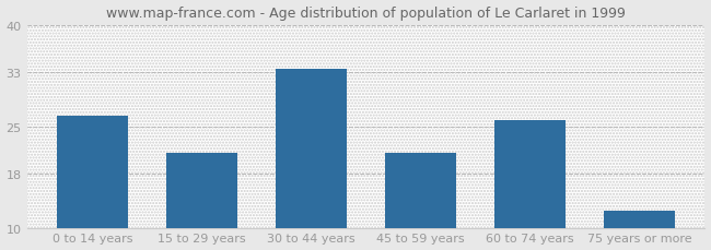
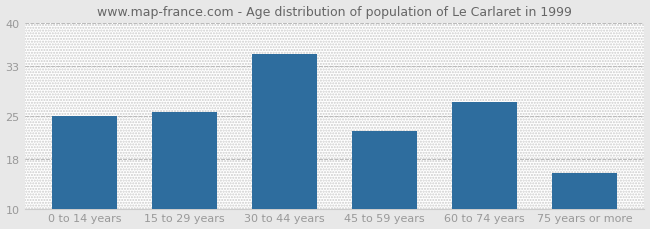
0 to 14 years: 26.5 -> 25.0
15 to 29 years: 21.0 -> 25.6
30 to 44 years: 33.5 -> 35.0
45 to 59 years: 21.0 -> 22.6
60 to 74 years: 26.0 -> 27.2
75 years or more: 12.5 -> 15.8
